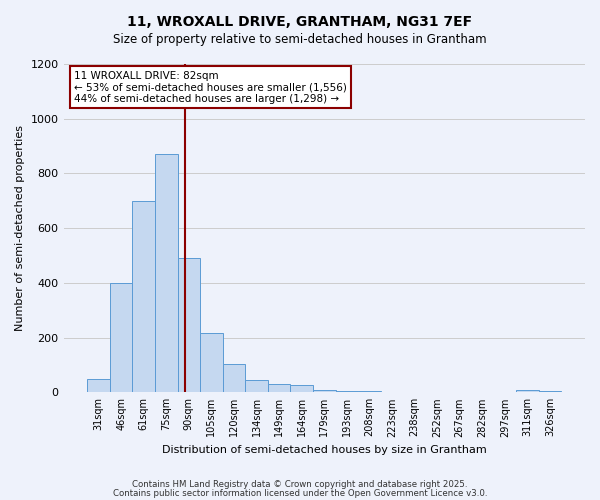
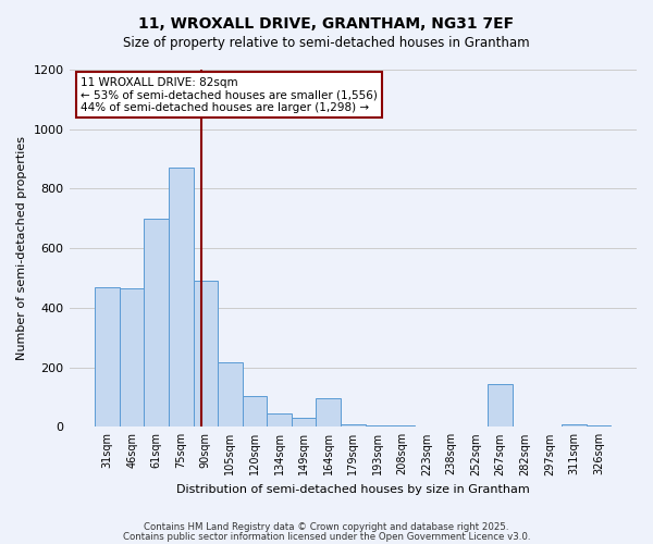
31sqm: 50 -> 470
46sqm: 400 -> 465
164sqm: 28 -> 95
267sqm: 1 -> 145
